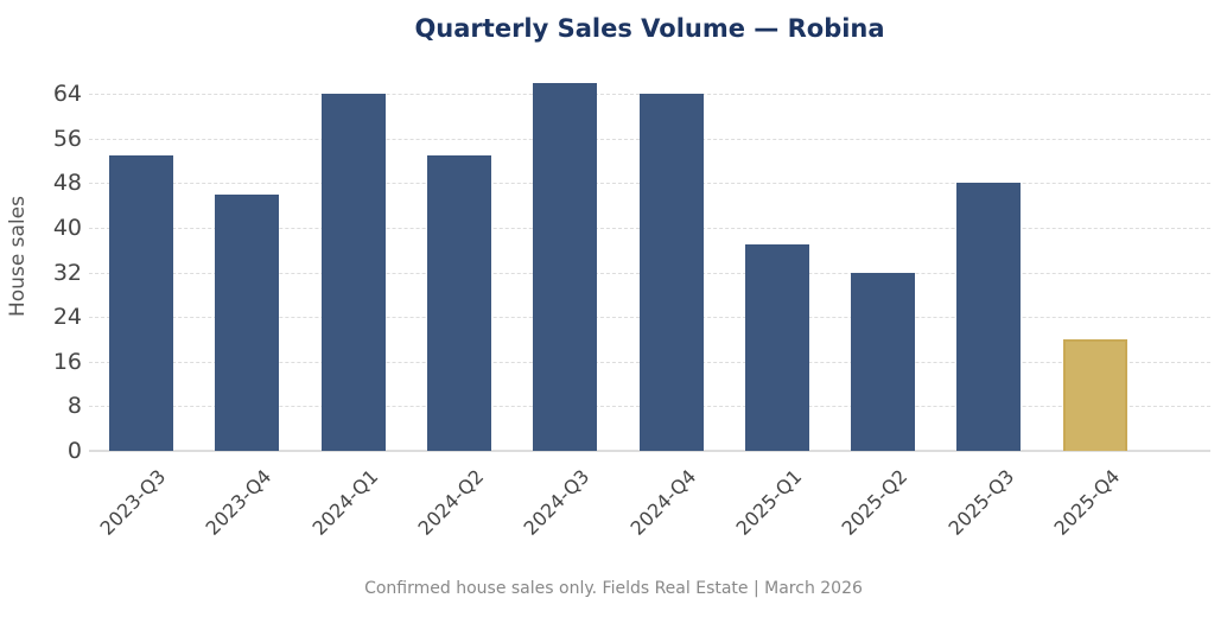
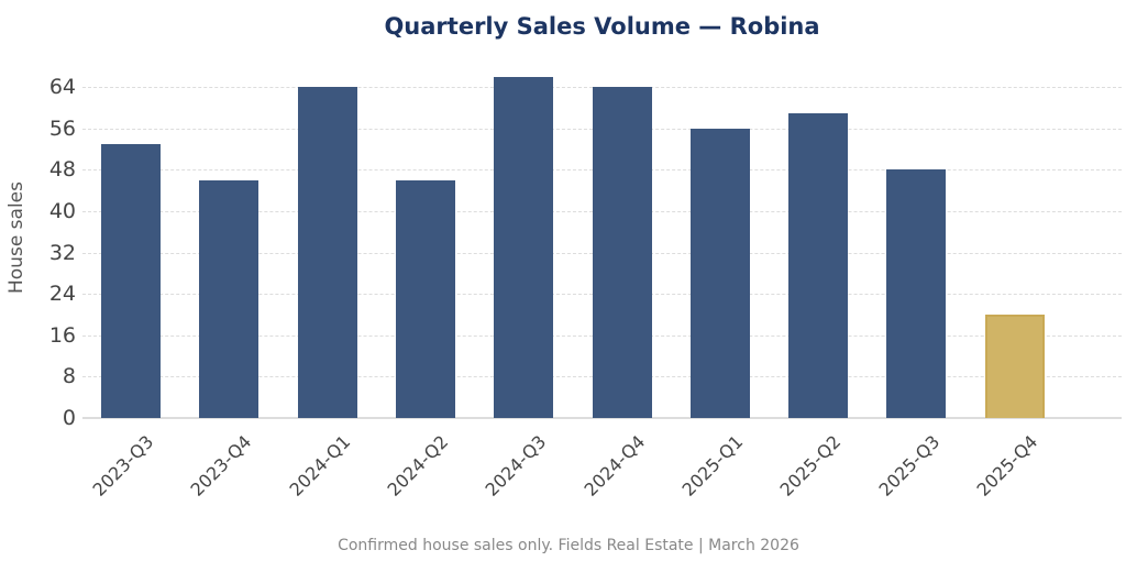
2024-Q2: 53 -> 46
2025-Q1: 37 -> 56
2025-Q2: 32 -> 59
